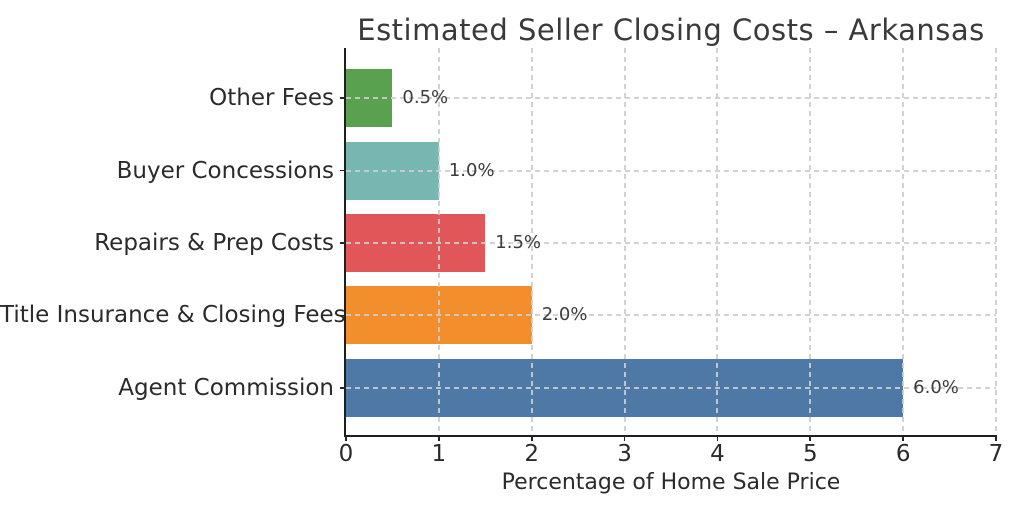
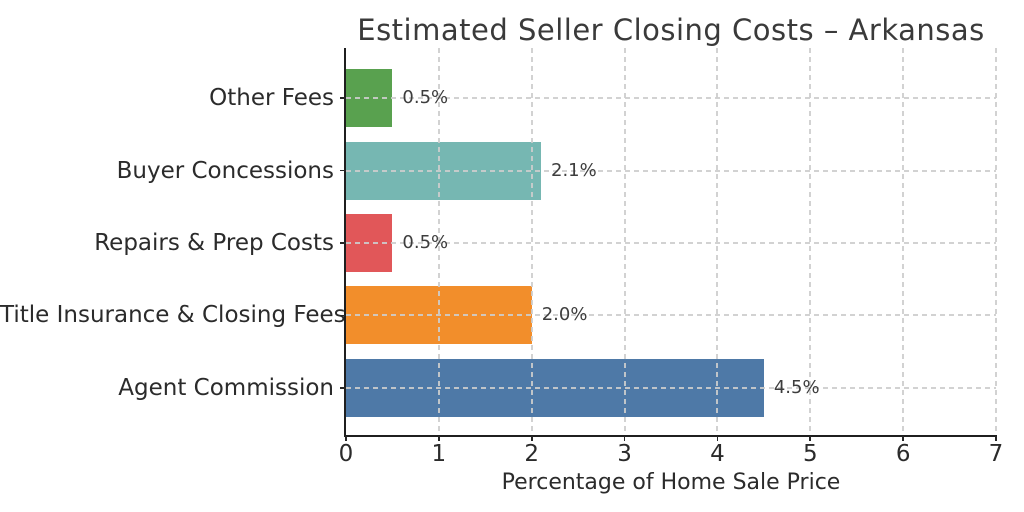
Buyer Concessions: 1.0% -> 2.1%
Repairs & Prep Costs: 1.5% -> 0.5%
Agent Commission: 6.0% -> 4.5%
